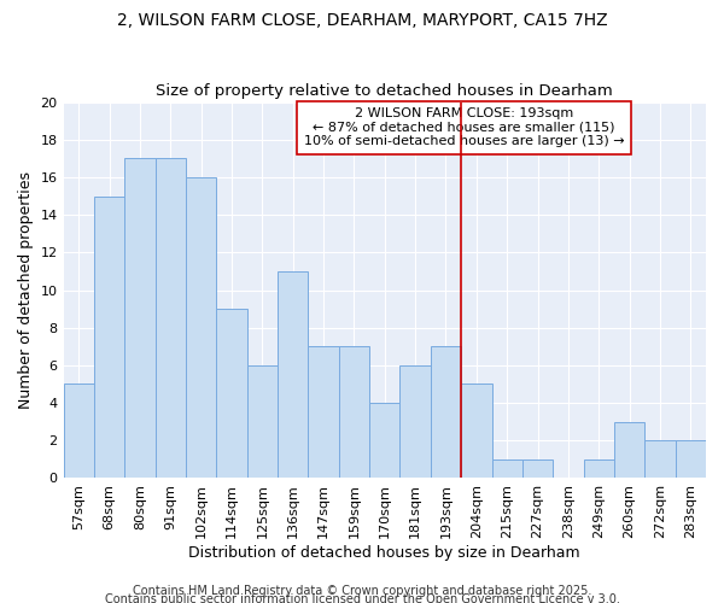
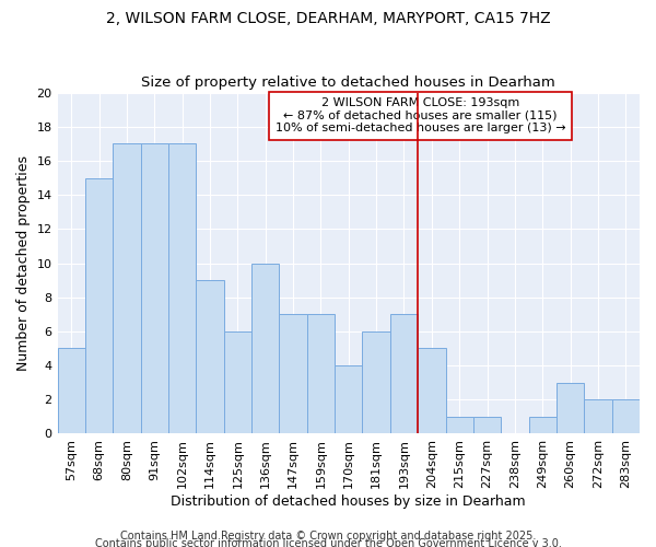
102sqm: 16 -> 17
136sqm: 11 -> 10
